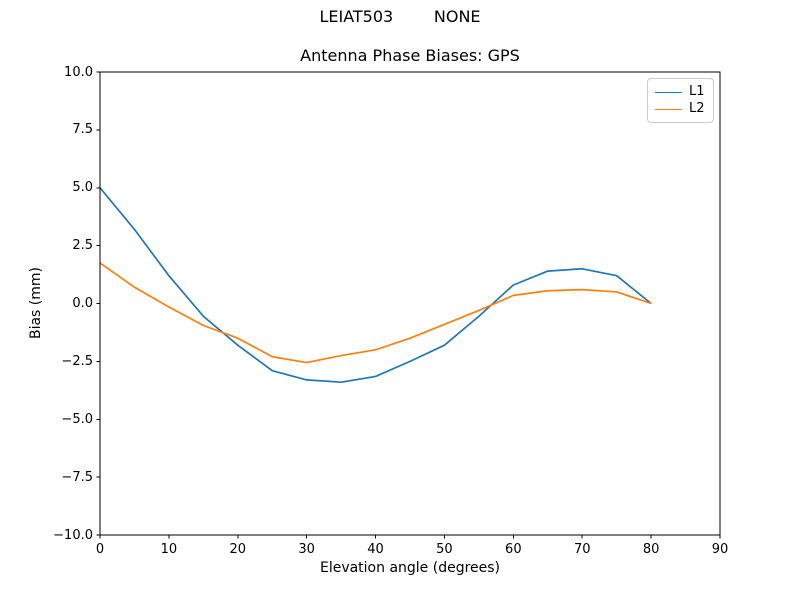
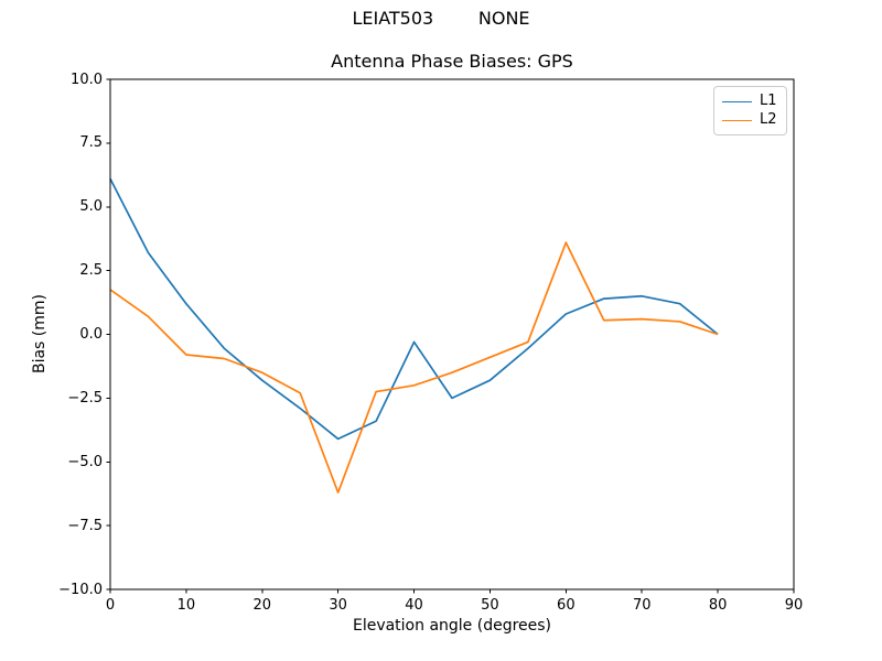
L1/0: 5.0 -> 6.1
L2/10: -0.1 -> -0.8
L1/30: -3.3 -> -4.1
L2/30: -2.5 -> -6.2
L1/40: -3.1 -> -0.3
L2/60: 0.3 -> 3.6
